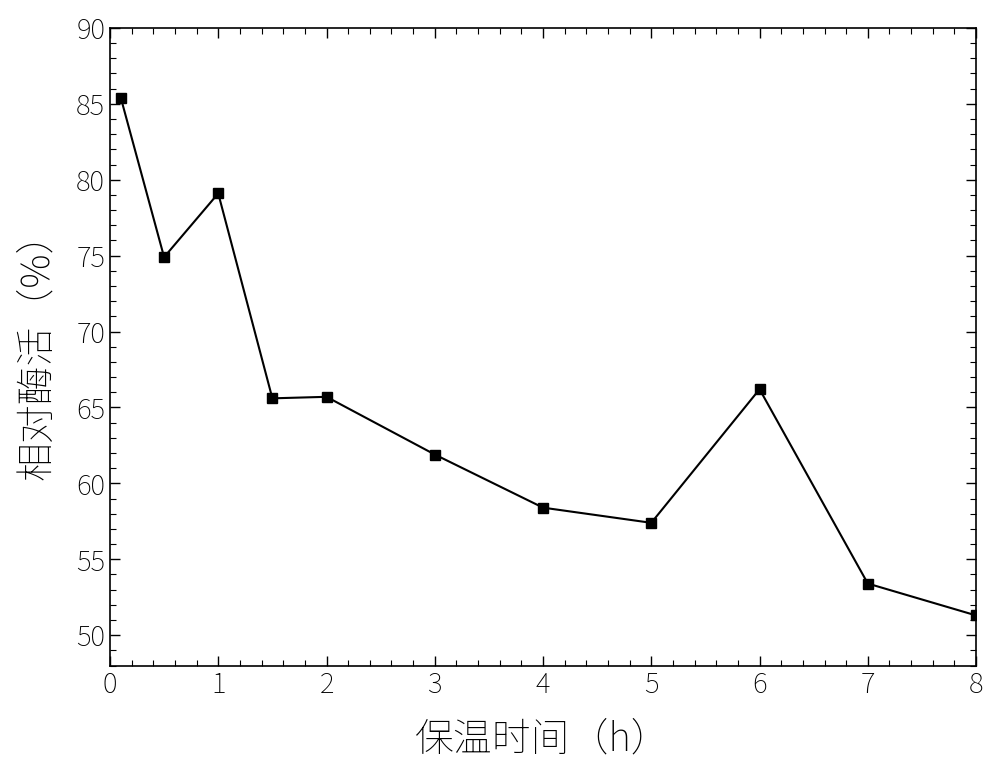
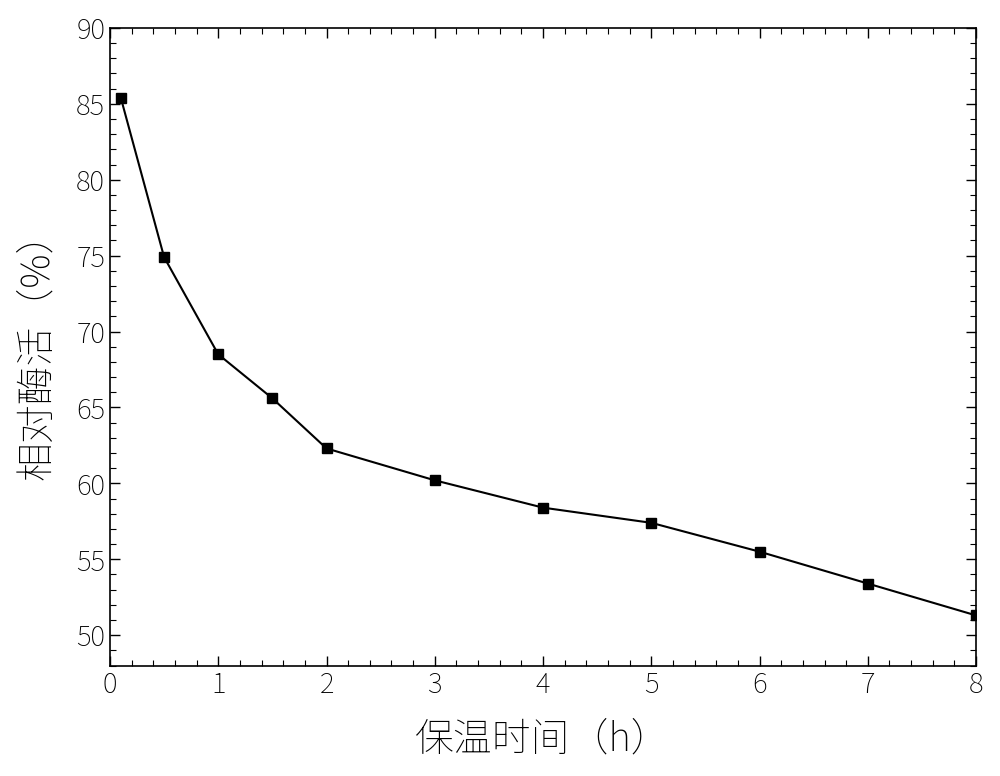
1: 79.1 -> 68.5
2: 65.7 -> 62.3
3: 61.9 -> 60.2
6: 66.2 -> 55.5
